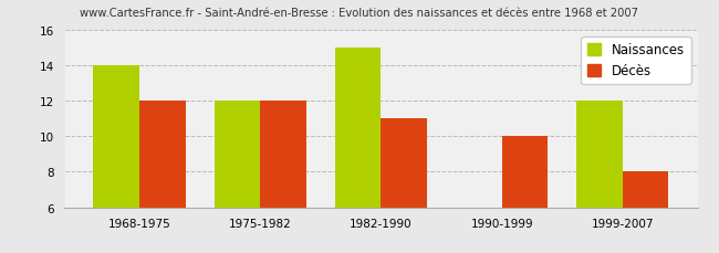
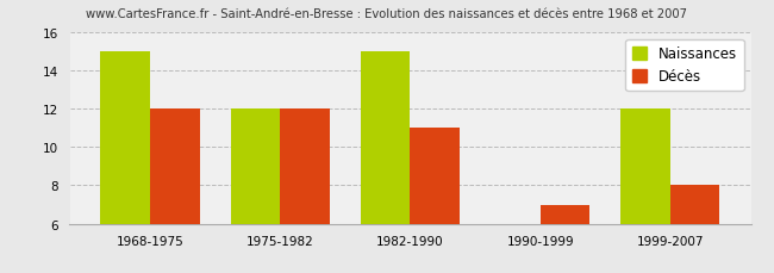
Naissances/1968-1975: 14 -> 15
Décès/1990-1999: 10 -> 7
